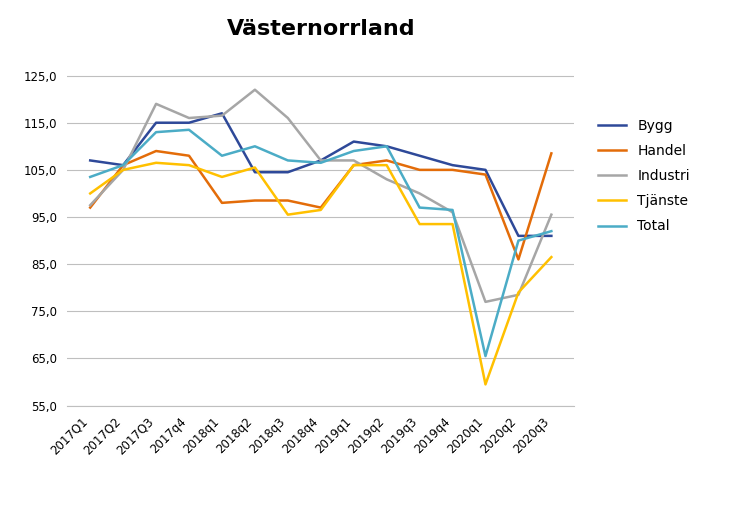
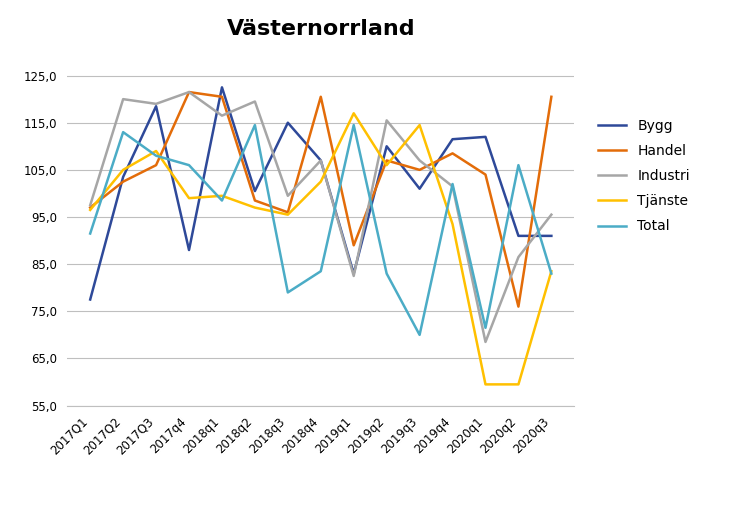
Bygg/2017Q1: 107,0 -> 77,5
Tjänste/2017Q1: 100,0 -> 96,5
Total/2017Q1: 103,5 -> 91,5
Bygg/2017Q2: 106,0 -> 103,5
Handel/2017Q2: 106,0 -> 102,5
Industri/2017Q2: 105,0 -> 120,0
Total/2017Q2: 106,0 -> 113,0
Bygg/2017Q3: 115,0 -> 118,5
Handel/2017Q3: 109,0 -> 106,0
Tjänste/2017Q3: 106,5 -> 109,0
Total/2017Q3: 113,0 -> 108,0
Bygg/2017q4: 115,0 -> 88,0
Handel/2017q4: 108,0 -> 121,5
Industri/2017q4: 116,0 -> 121,5
Tjänste/2017q4: 106,0 -> 99,0
Total/2017q4: 113,5 -> 106,0
Bygg/2018q1: 117,0 -> 122,5
Handel/2018q1: 98,0 -> 120,5
Tjänste/2018q1: 103,5 -> 99,5
Total/2018q1: 108,0 -> 98,5
Bygg/2018q2: 104,5 -> 100,5
Industri/2018q2: 122,0 -> 119,5
Tjänste/2018q2: 105,5 -> 97,0
Total/2018q2: 110,0 -> 114,5
Bygg/2018q3: 104,5 -> 115,0
Handel/2018q3: 98,5 -> 96,0
Industri/2018q3: 116,0 -> 99,5
Total/2018q3: 107,0 -> 79,0
Handel/2018q4: 97,0 -> 120,5
Tjänste/2018q4: 96,5 -> 102,5
Total/2018q4: 106,5 -> 83,5
Bygg/2019q1: 111,0 -> 83,0
Handel/2019q1: 106,0 -> 89,0
Industri/2019q1: 107,0 -> 82,5
Tjänste/2019q1: 106,0 -> 117,0
Total/2019q1: 109,0 -> 114,5
Industri/2019q2: 103,0 -> 115,5
Total/2019q2: 110,0 -> 83,0
Bygg/2019q3: 108,0 -> 101,0
Industri/2019q3: 100,0 -> 107,0
Tjänste/2019q3: 93,5 -> 114,5
Total/2019q3: 97,0 -> 70,0
Bygg/2019q4: 106,0 -> 111,5
Handel/2019q4: 105,0 -> 108,5
Industri/2019q4: 96,0 -> 101,5
Total/2019q4: 96,5 -> 102,0
Bygg/2020q1: 105,0 -> 112,0
Industri/2020q1: 77,0 -> 68,5
Total/2020q1: 65,5 -> 71,5
Handel/2020q2: 86,0 -> 76,0
Industri/2020q2: 78,5 -> 86,5
Tjänste/2020q2: 79,0 -> 59,5
Total/2020q2: 90,0 -> 106,0
Handel/2020q3: 108,5 -> 120,5
Tjänste/2020q3: 86,5 -> 83,5
Total/2020q3: 92,0 -> 83,0
